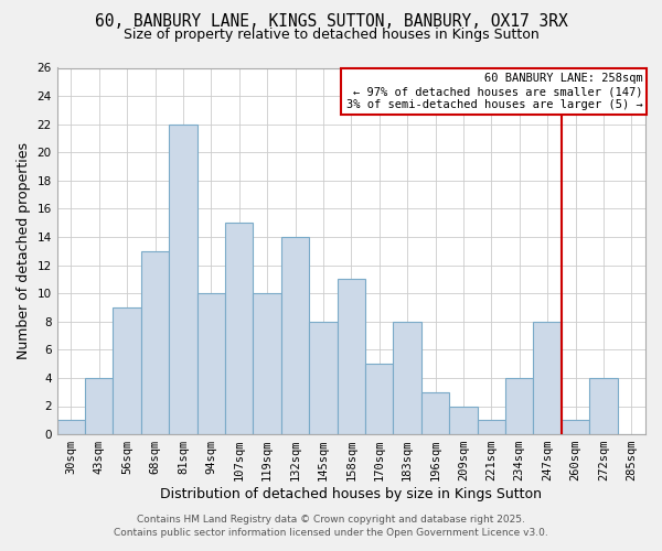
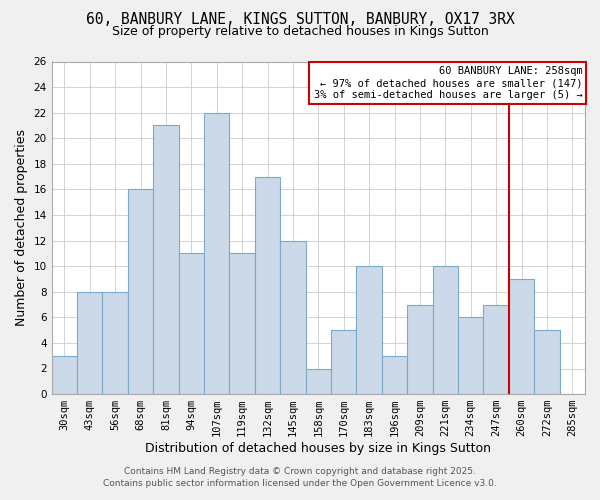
30sqm: 1 -> 3
43sqm: 4 -> 8
56sqm: 9 -> 8
68sqm: 13 -> 16
81sqm: 22 -> 21
94sqm: 10 -> 11
107sqm: 15 -> 22
119sqm: 10 -> 11
132sqm: 14 -> 17
145sqm: 8 -> 12
158sqm: 11 -> 2
183sqm: 8 -> 10
209sqm: 2 -> 7
221sqm: 1 -> 10
234sqm: 4 -> 6
247sqm: 8 -> 7
260sqm: 1 -> 9
272sqm: 4 -> 5
